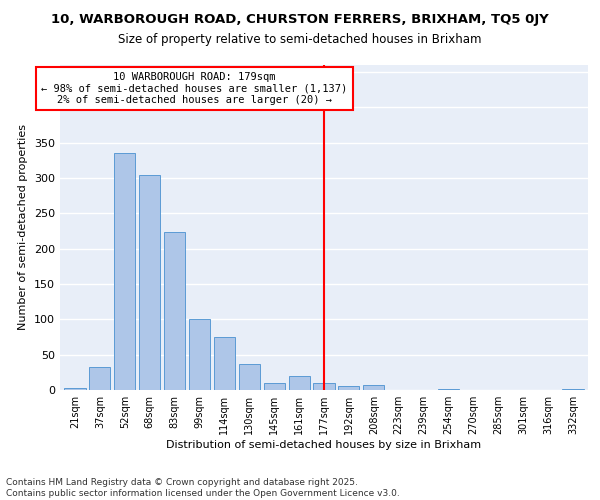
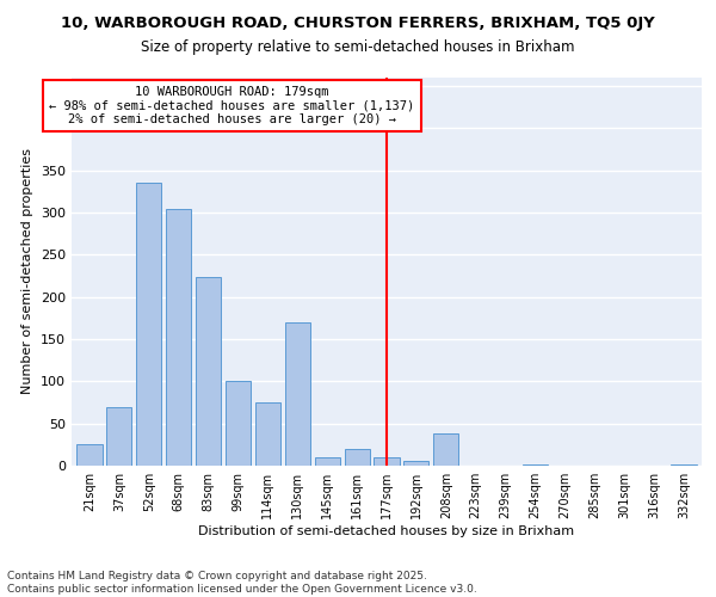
21sqm: 3 -> 26
37sqm: 33 -> 70
130sqm: 37 -> 170
208sqm: 7 -> 38
